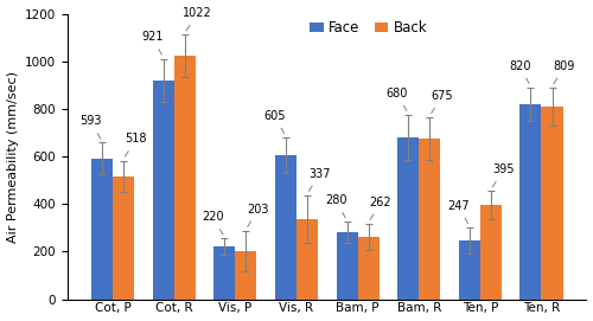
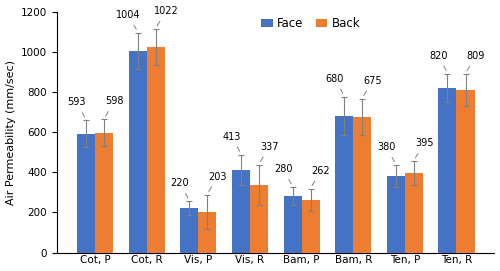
Back/Cot, P: 518 -> 598
Face/Cot, R: 921 -> 1004
Face/Vis, R: 605 -> 413
Face/Ten, P: 247 -> 380
